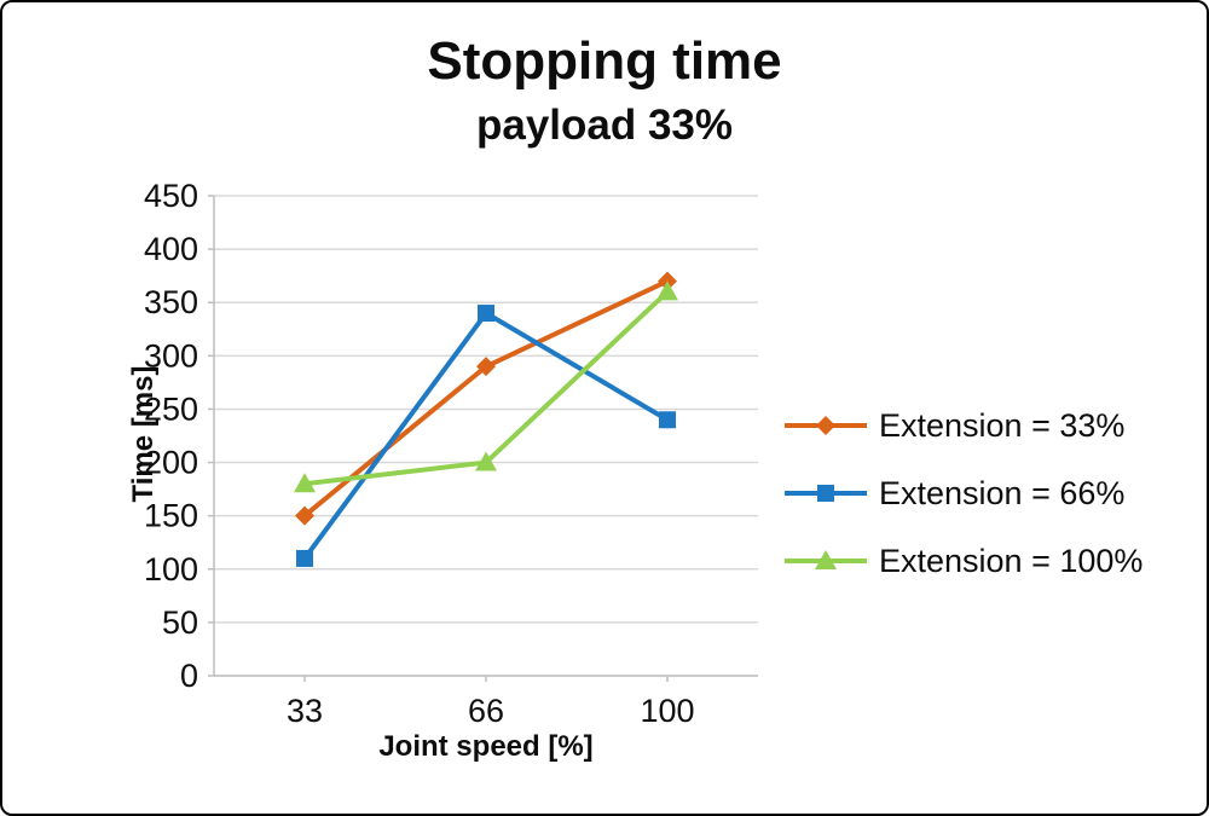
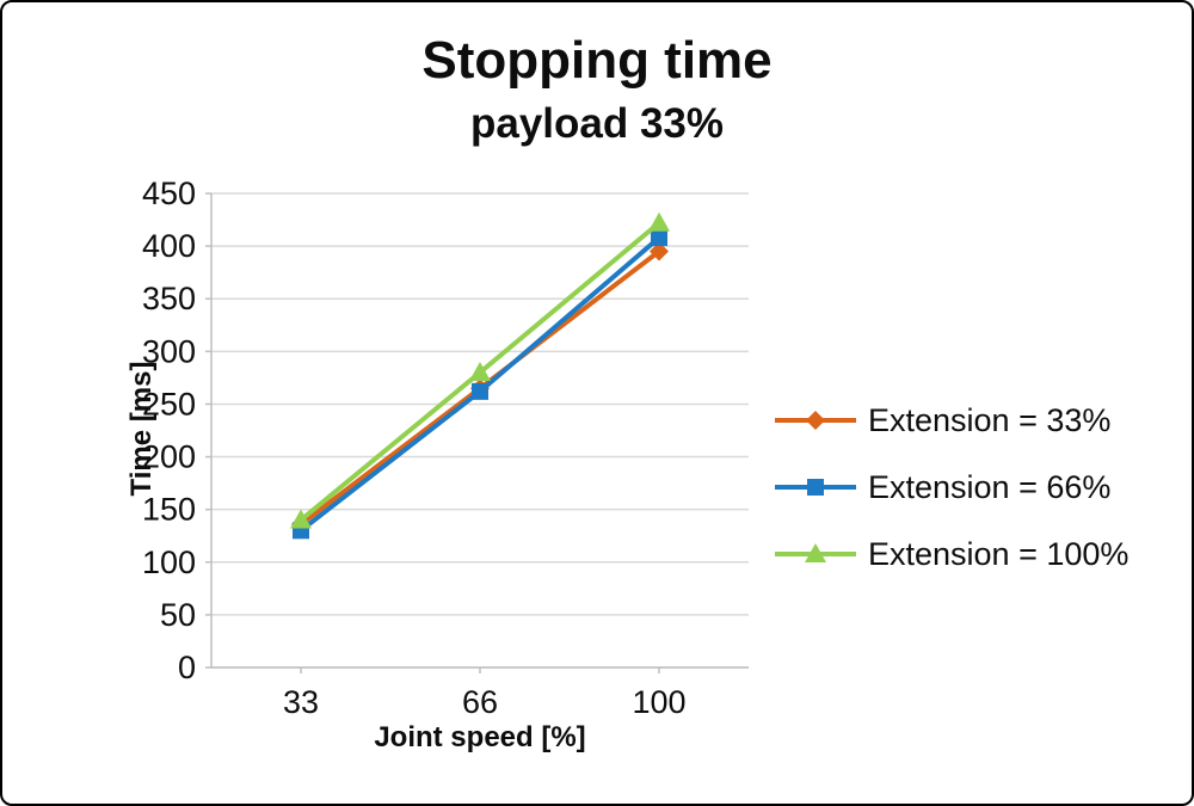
Extension = 33%/33: 150 -> 140
Extension = 66%/33: 110 -> 130
Extension = 100%/33: 180 -> 140
Extension = 33%/66: 290 -> 260
Extension = 66%/66: 340 -> 260
Extension = 100%/66: 200 -> 280
Extension = 33%/100: 370 -> 400
Extension = 66%/100: 240 -> 410
Extension = 100%/100: 360 -> 420
